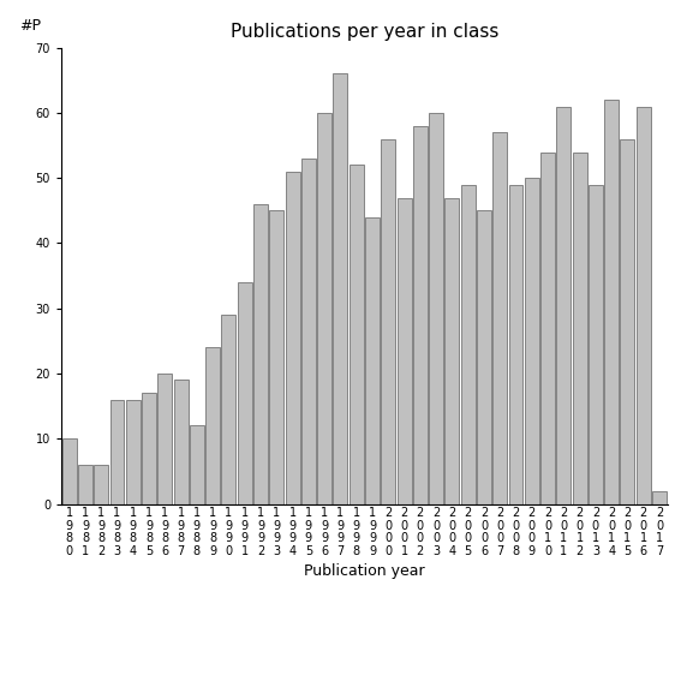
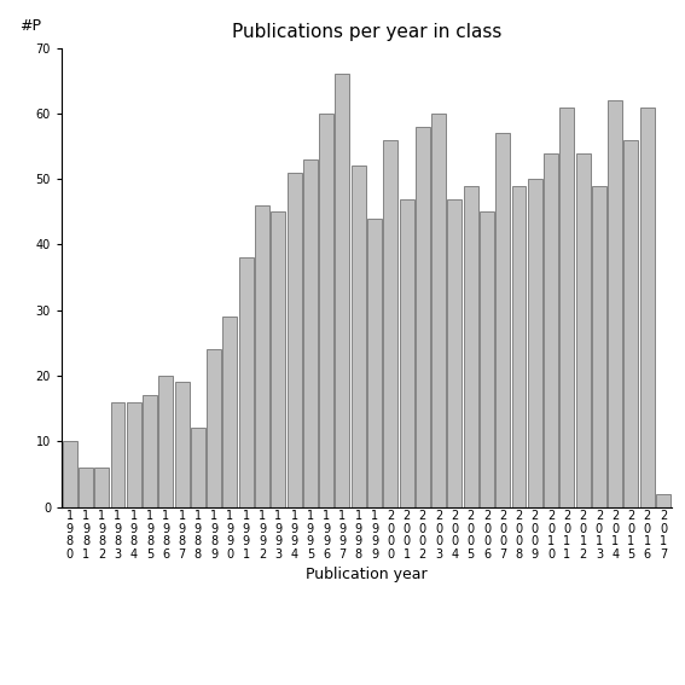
1 9 9 1: 34 -> 38
